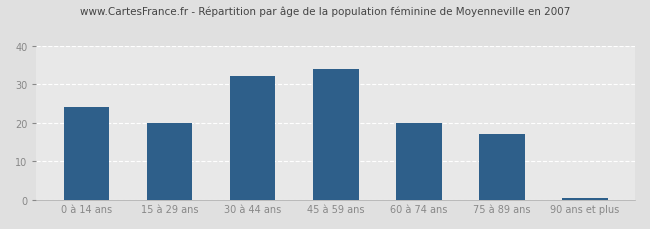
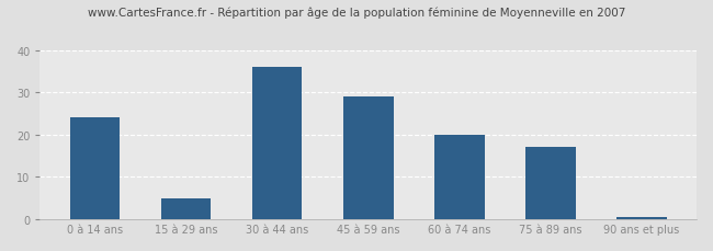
15 à 29 ans: 20.0 -> 5.0
30 à 44 ans: 32.0 -> 36.0
45 à 59 ans: 34.0 -> 29.0
